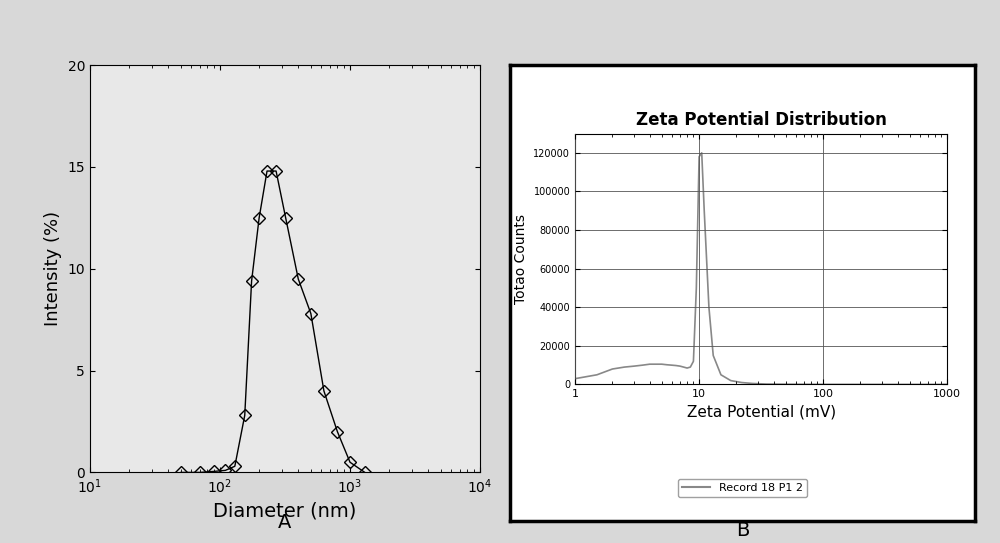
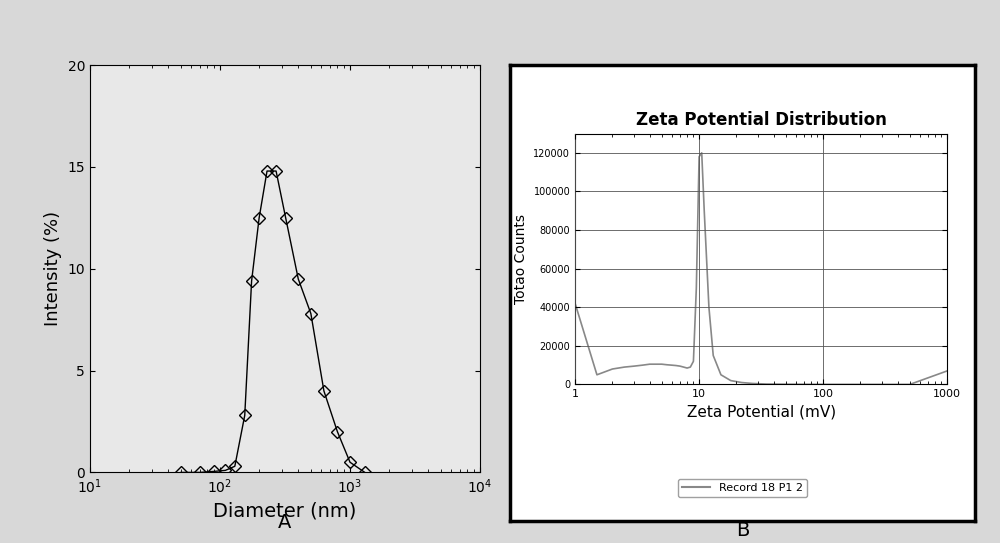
Zeta Potential Distribution/1: 3000 -> 42000
Zeta Potential Distribution/1000: 0 -> 7000
